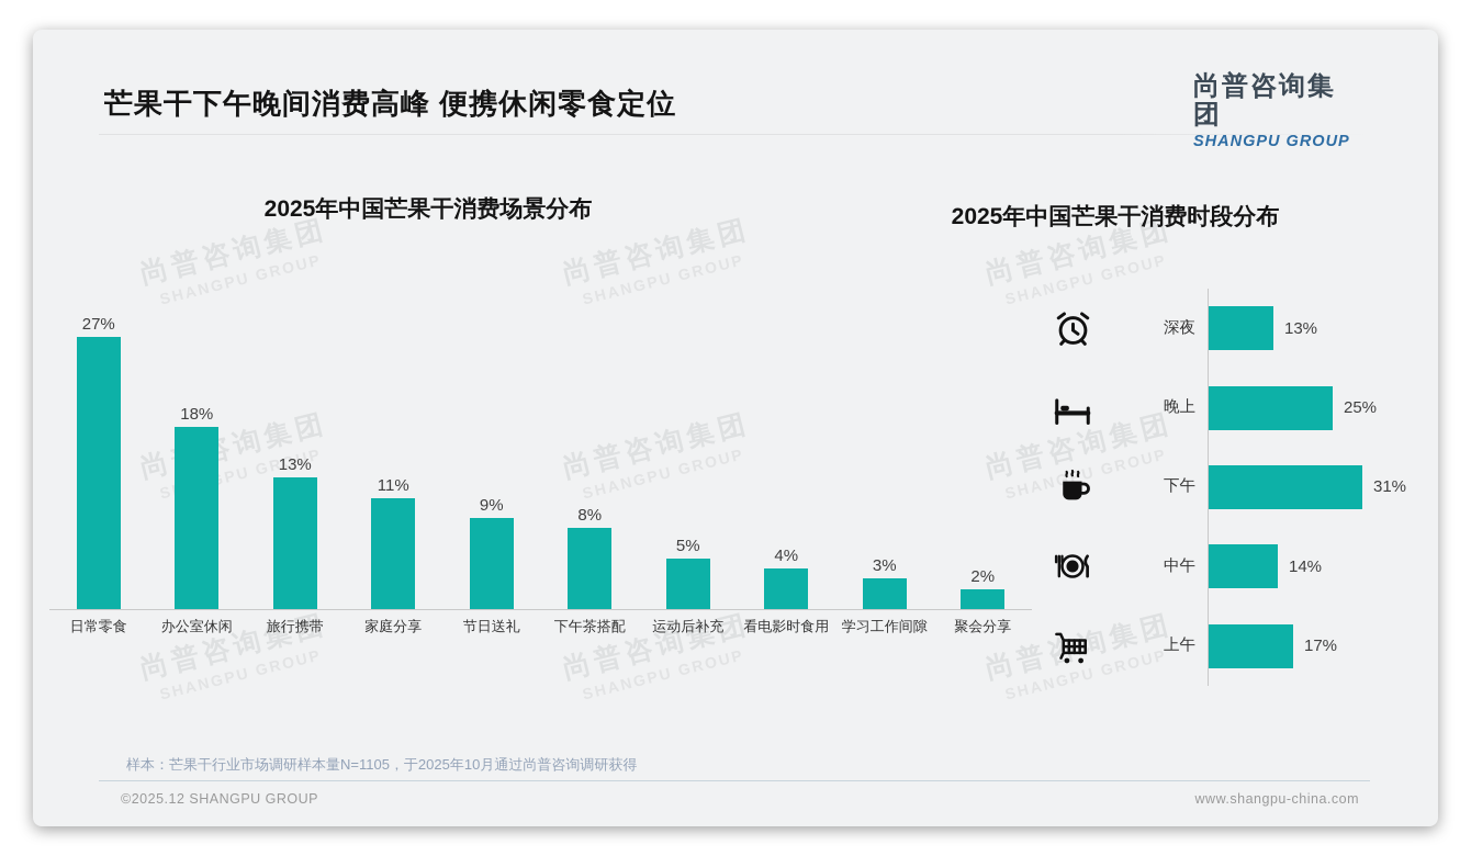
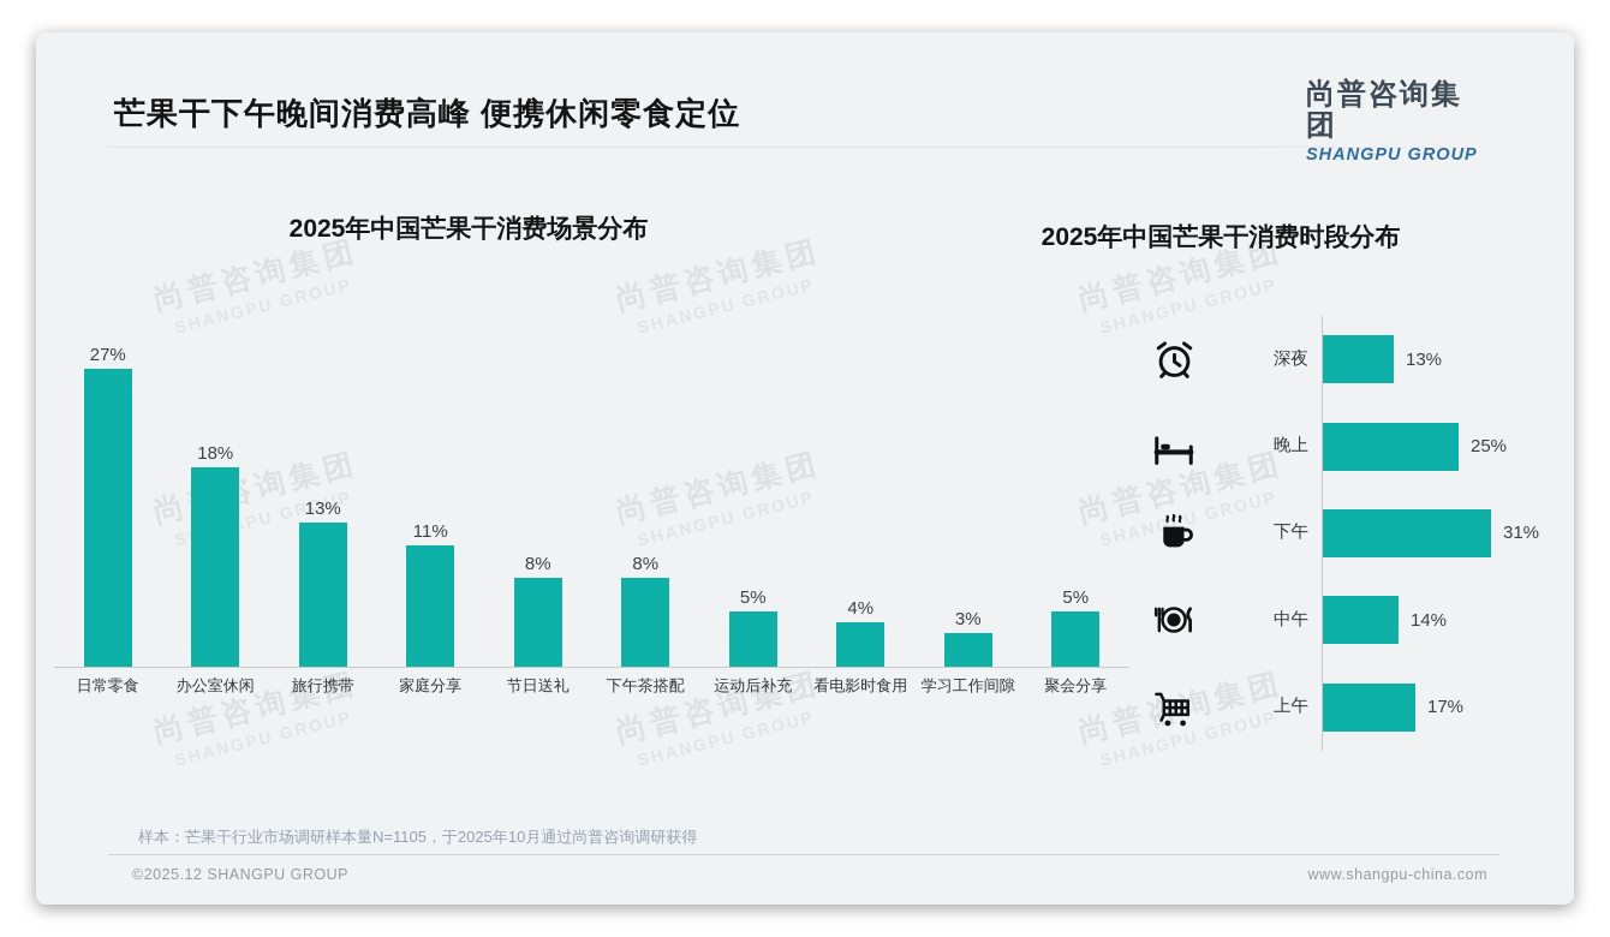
2025年中国芒果干消费场景分布/节日送礼: 9% -> 8%
2025年中国芒果干消费场景分布/聚会分享: 2% -> 5%
